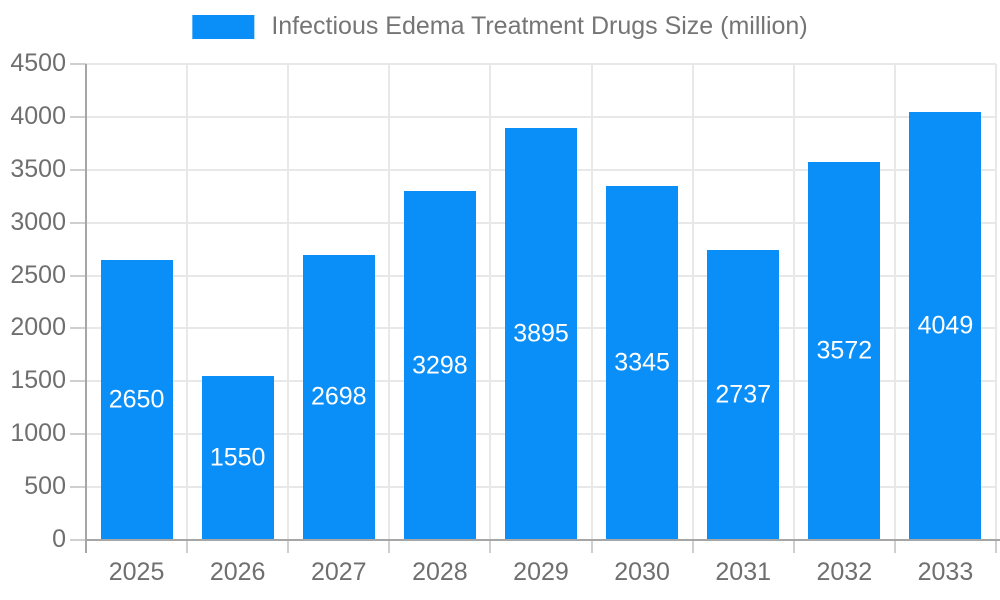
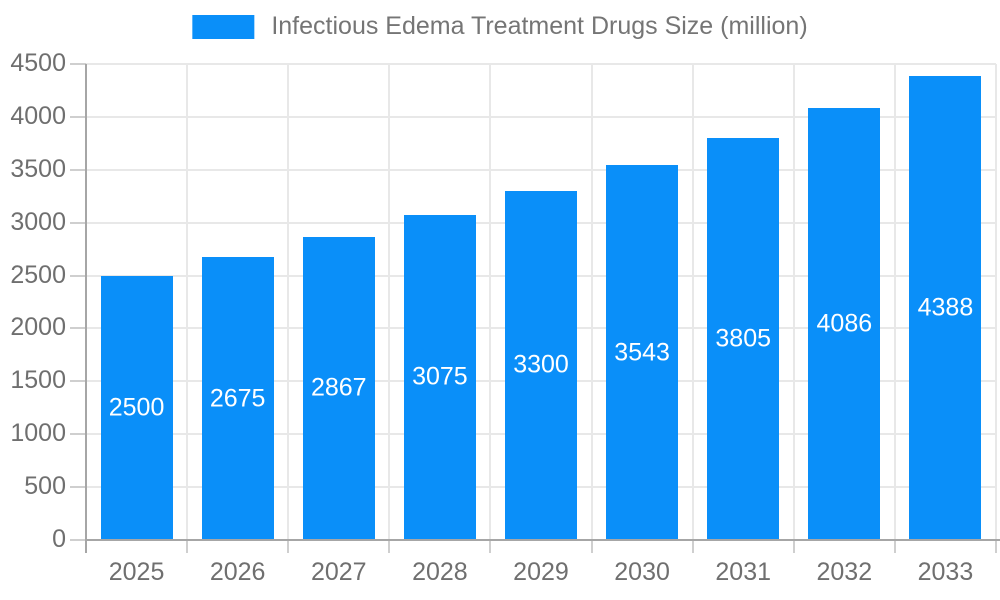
2025: 2650 -> 2500
2026: 1550 -> 2675
2027: 2698 -> 2867
2028: 3298 -> 3075
2029: 3895 -> 3300
2030: 3345 -> 3543
2031: 2737 -> 3805
2032: 3572 -> 4086
2033: 4049 -> 4388
